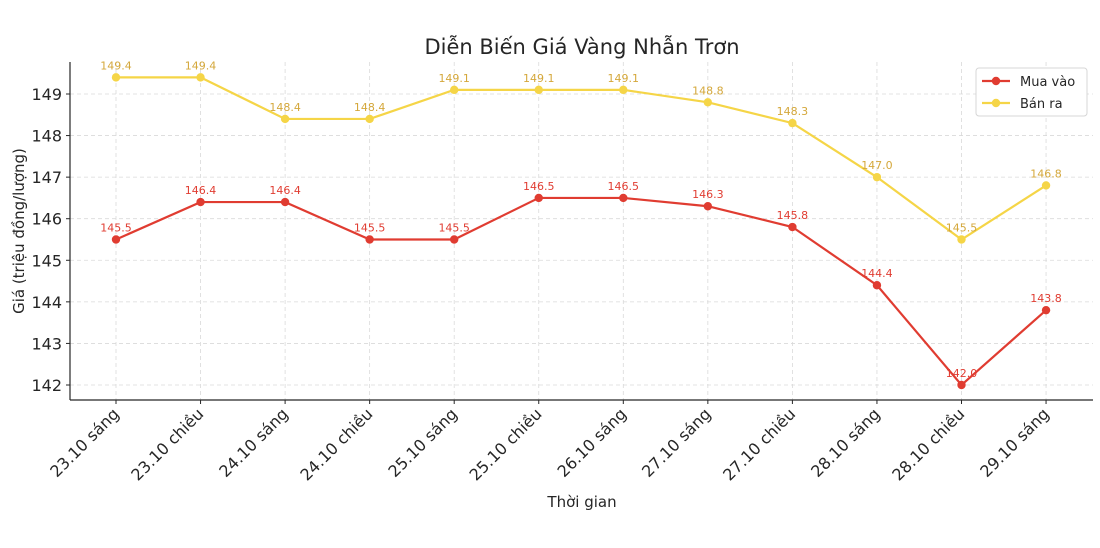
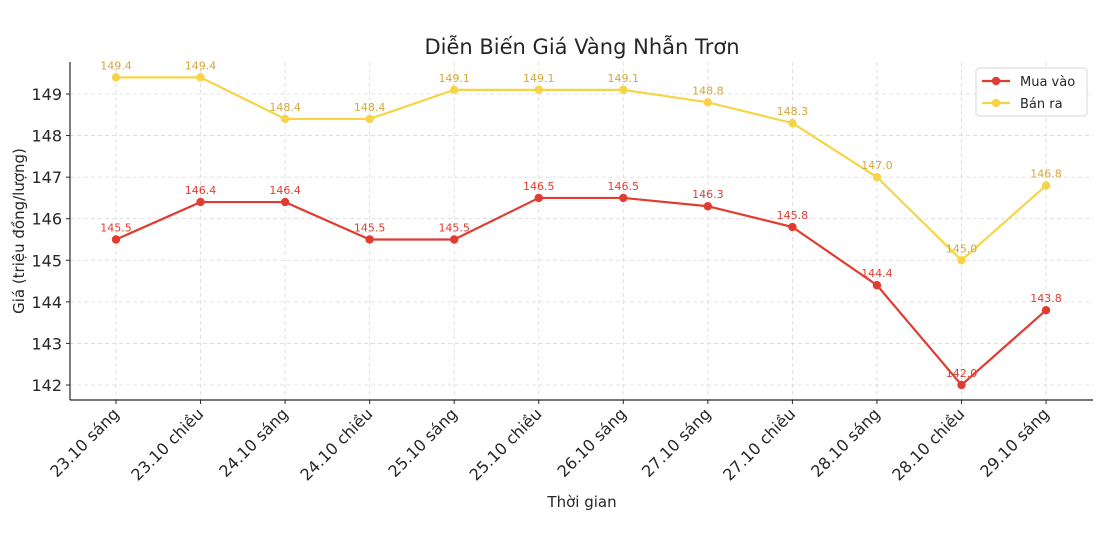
Bán ra/28.10 chiều: 145.5 -> 145.0
